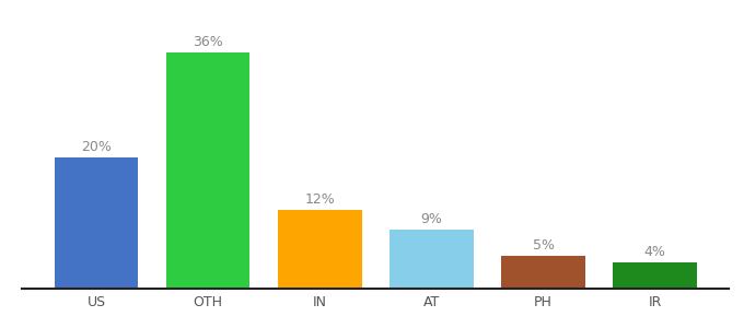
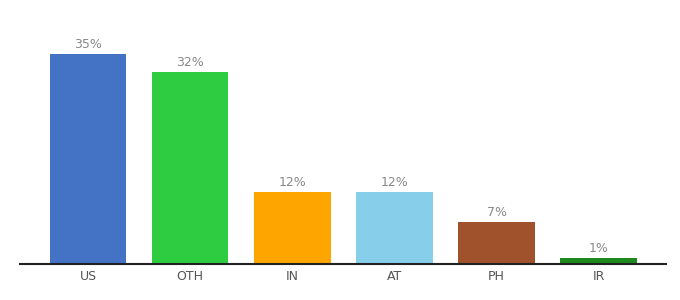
US: 20% -> 35%
OTH: 36% -> 32%
AT: 9% -> 12%
PH: 5% -> 7%
IR: 4% -> 1%
